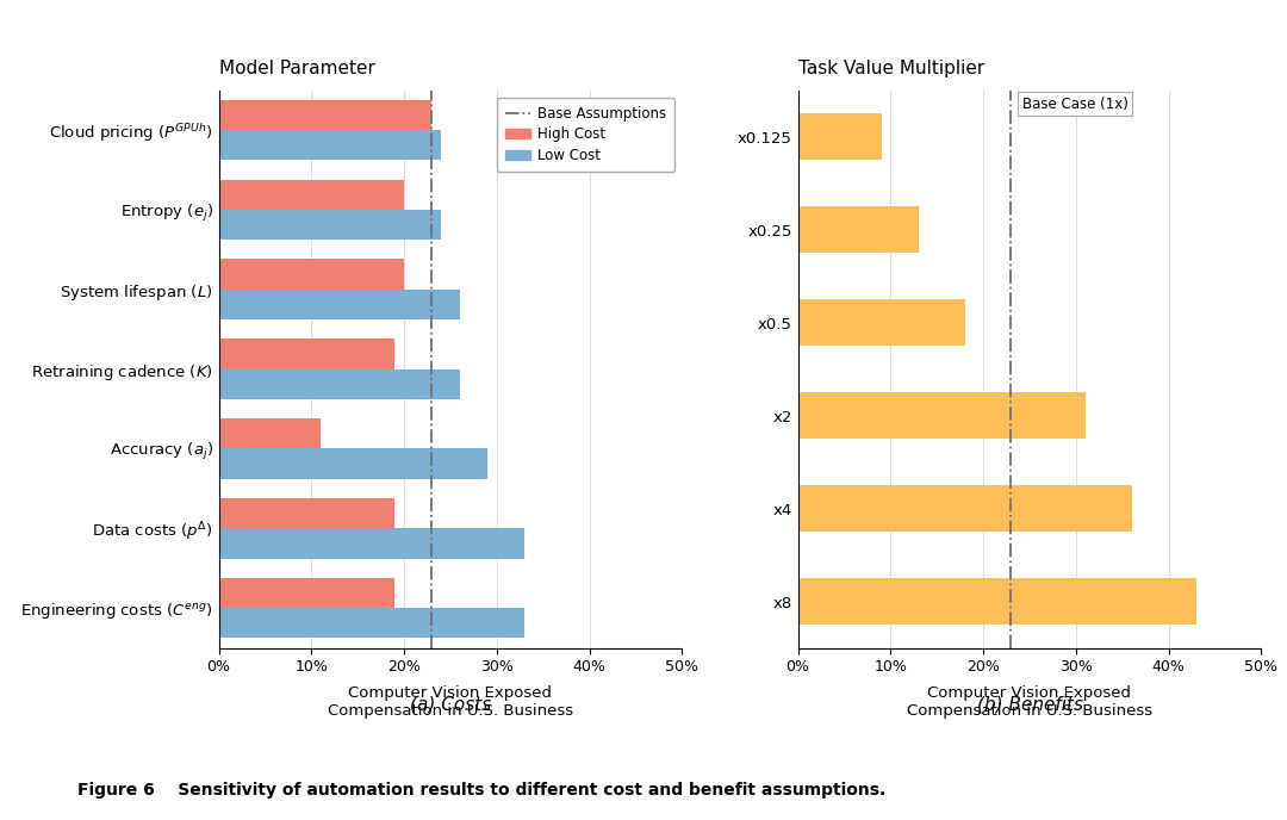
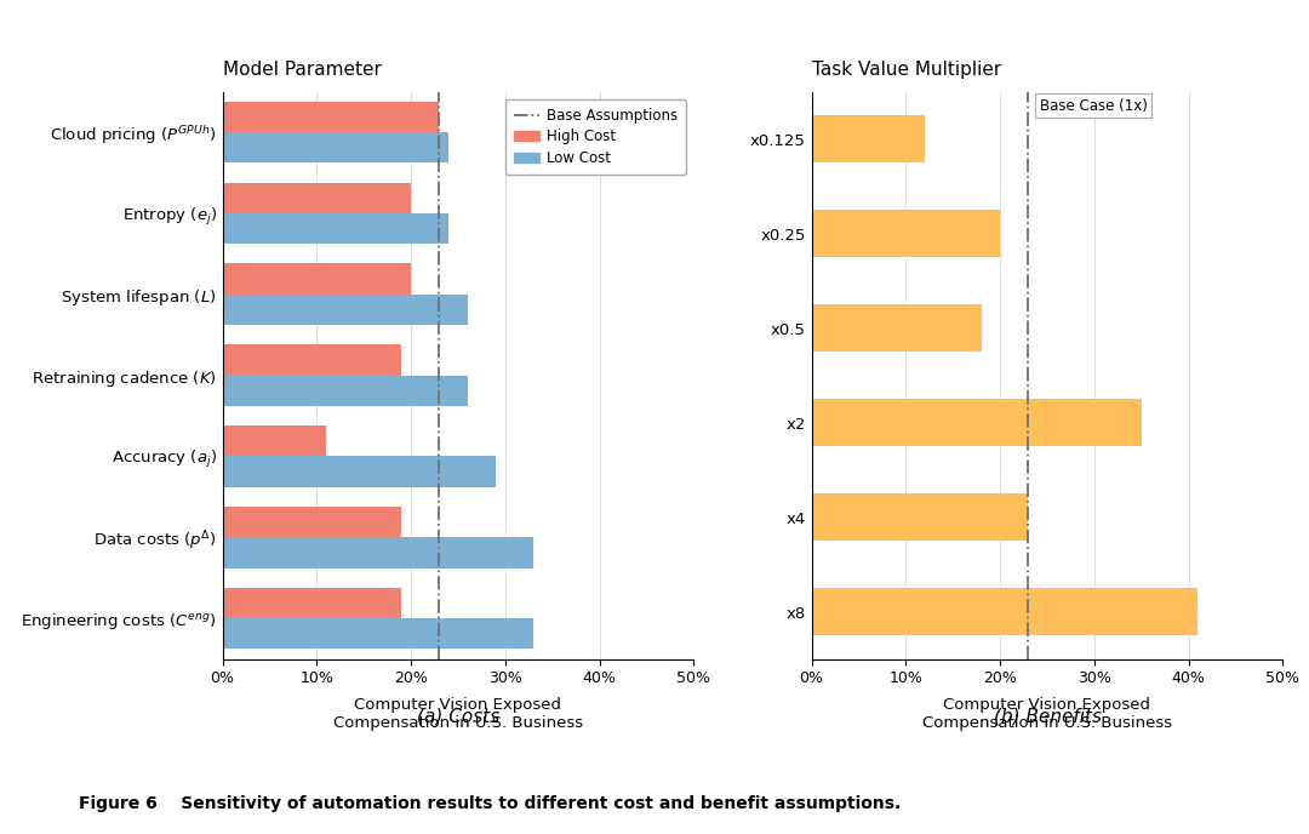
Task Value Multiplier/x0.125: 9% -> 12%
Task Value Multiplier/x0.25: 13% -> 20%
Task Value Multiplier/x2: 31% -> 35%
Task Value Multiplier/x4: 36% -> 23%
Task Value Multiplier/x8: 43% -> 41%
